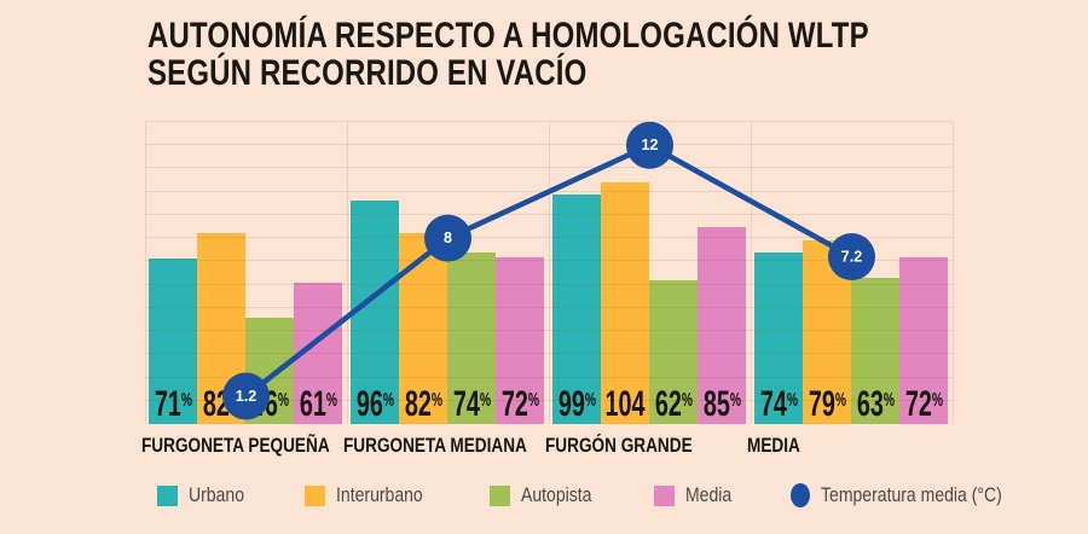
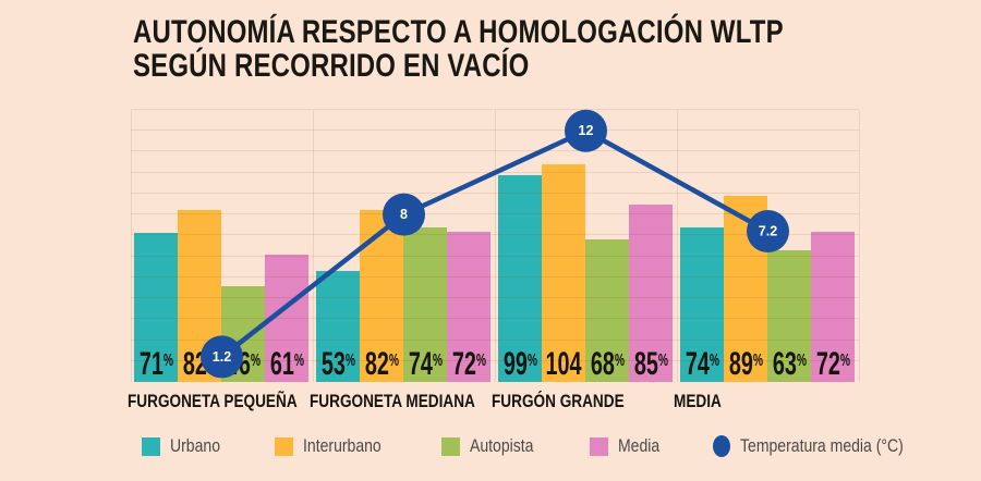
Urbano/FURGONETA MEDIANA: 96 -> 53
Autopista/FURGÓN GRANDE: 62 -> 68
Interurbano/MEDIA: 79 -> 89
